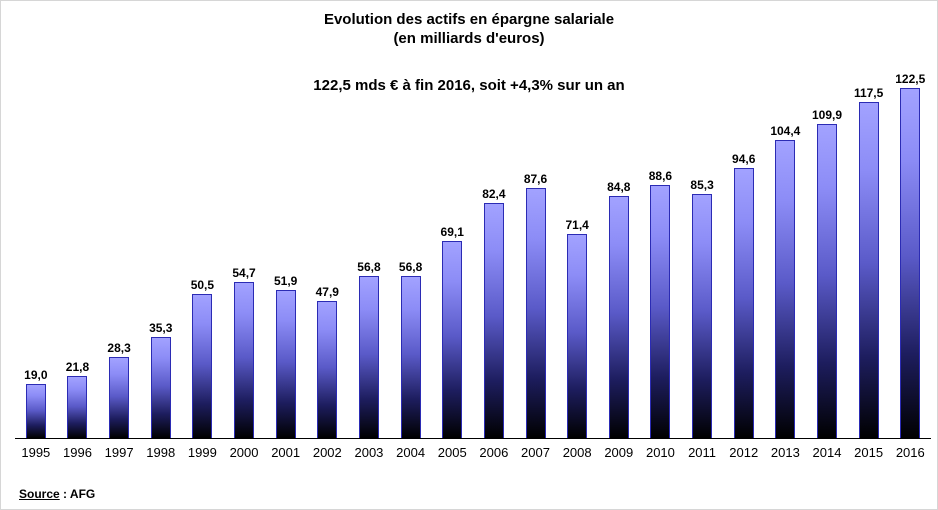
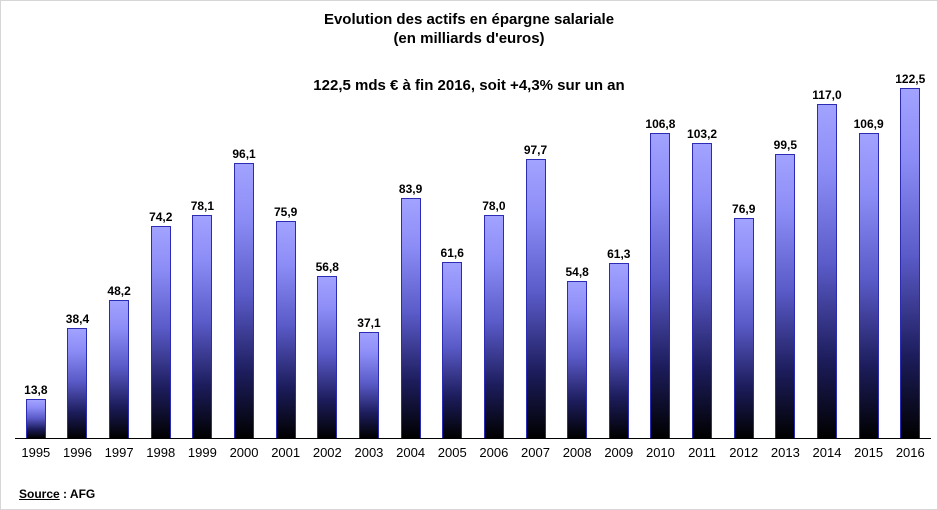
1995: 19,0 -> 13,8
1996: 21,8 -> 38,4
1997: 28,3 -> 48,2
1998: 35,3 -> 74,2
1999: 50,5 -> 78,1
2000: 54,7 -> 96,1
2001: 51,9 -> 75,9
2002: 47,9 -> 56,8
2003: 56,8 -> 37,1
2004: 56,8 -> 83,9
2005: 69,1 -> 61,6
2006: 82,4 -> 78,0
2007: 87,6 -> 97,7
2008: 71,4 -> 54,8
2009: 84,8 -> 61,3
2010: 88,6 -> 106,8
2011: 85,3 -> 103,2
2012: 94,6 -> 76,9
2013: 104,4 -> 99,5
2014: 109,9 -> 117,0
2015: 117,5 -> 106,9
